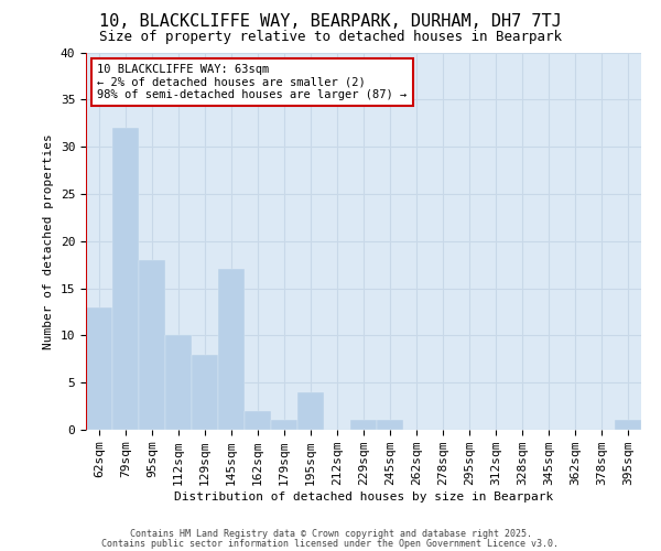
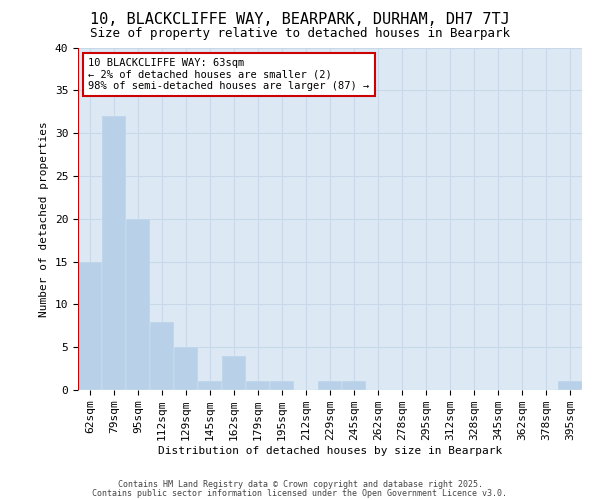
62sqm: 13 -> 15
95sqm: 18 -> 20
112sqm: 10 -> 8
129sqm: 8 -> 5
145sqm: 17 -> 1
162sqm: 2 -> 4
195sqm: 4 -> 1
